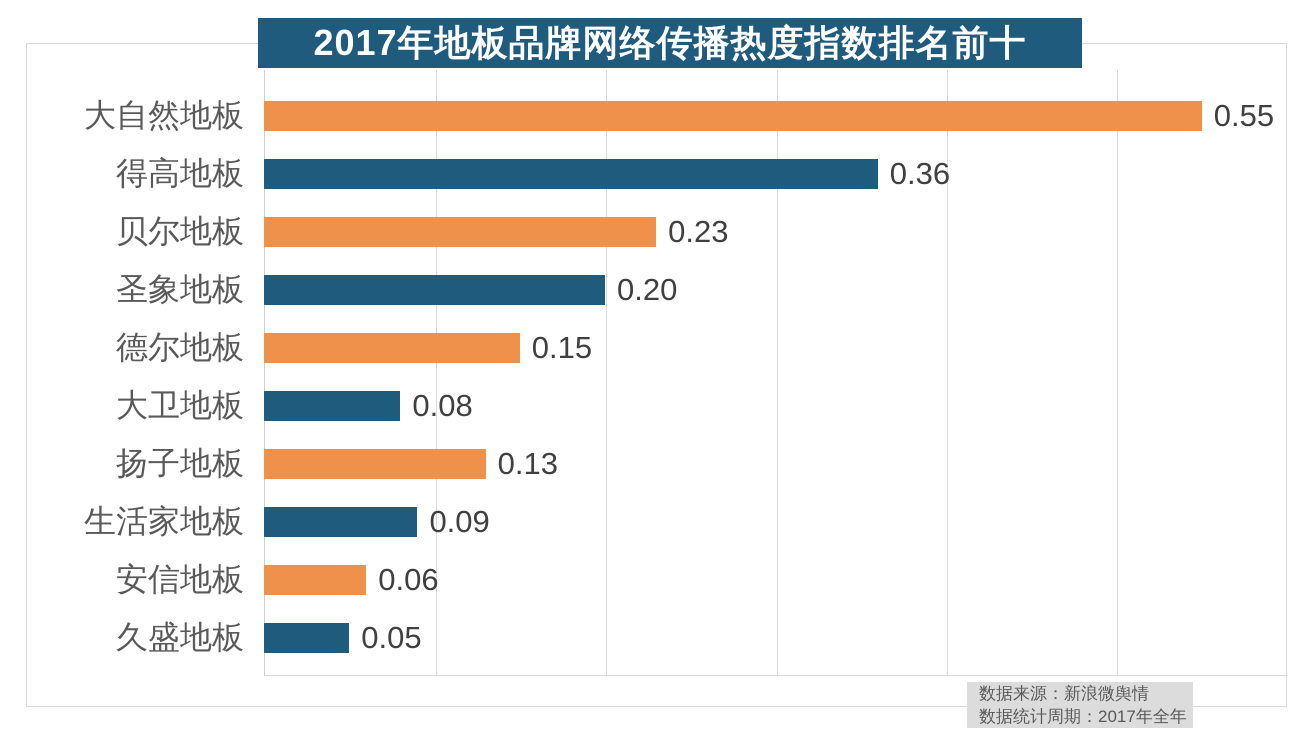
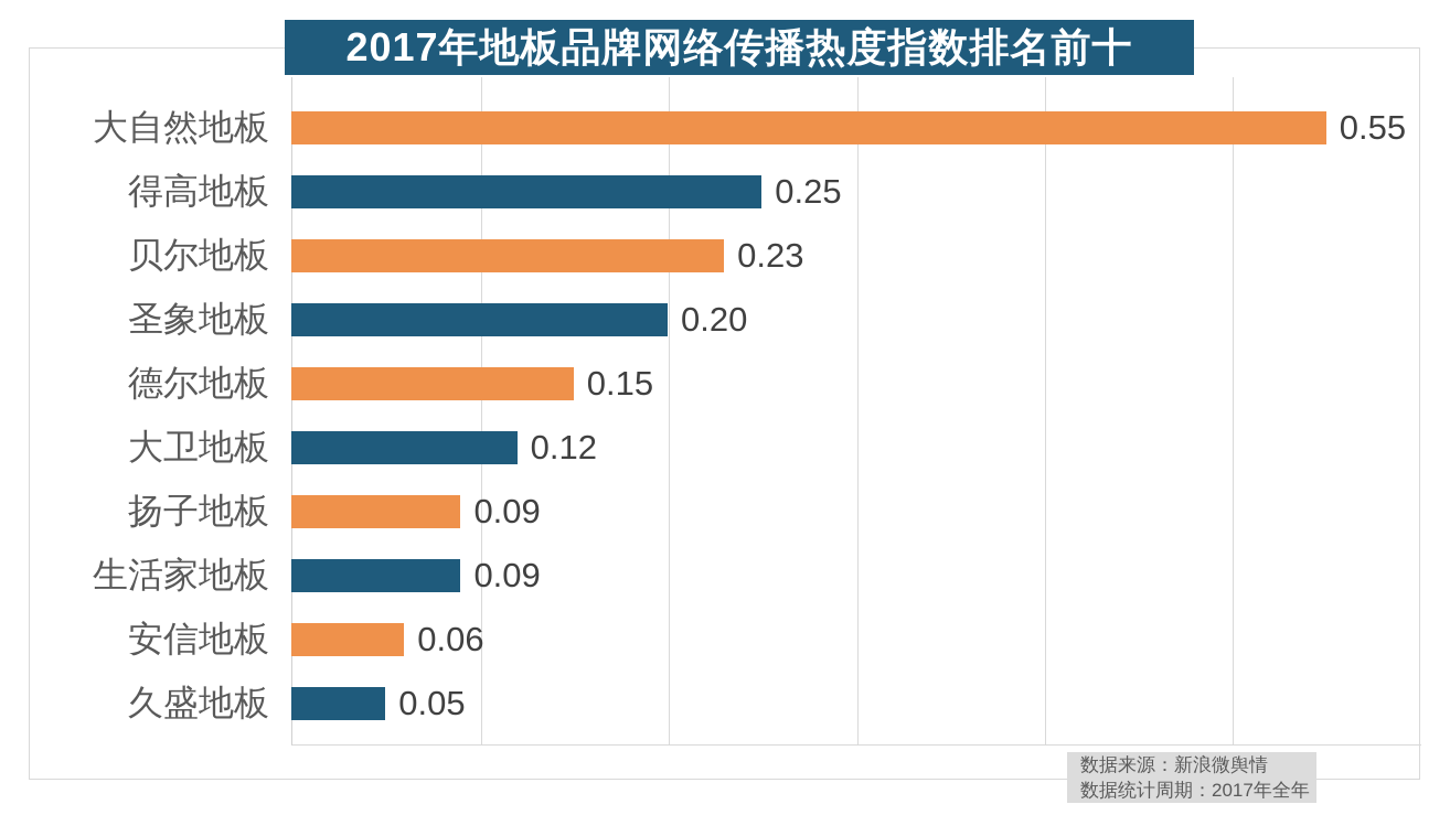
得高地板: 0.36 -> 0.25
大卫地板: 0.08 -> 0.12
扬子地板: 0.13 -> 0.09
